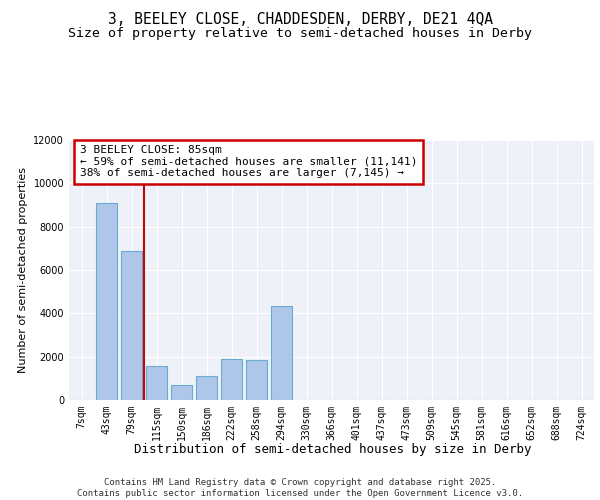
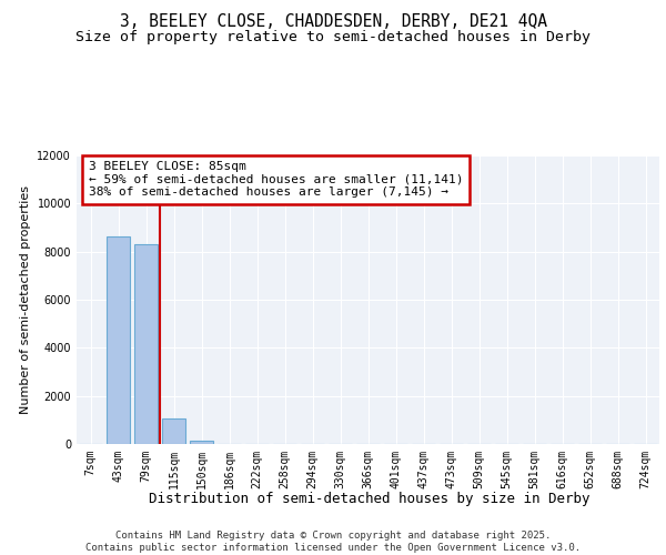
43sqm: 9100 -> 8650
79sqm: 6900 -> 8300
115sqm: 1550 -> 1050
150sqm: 700 -> 150
186sqm: 1100 -> 20
222sqm: 1900 -> 0
258sqm: 1850 -> 0
294sqm: 4350 -> 0
